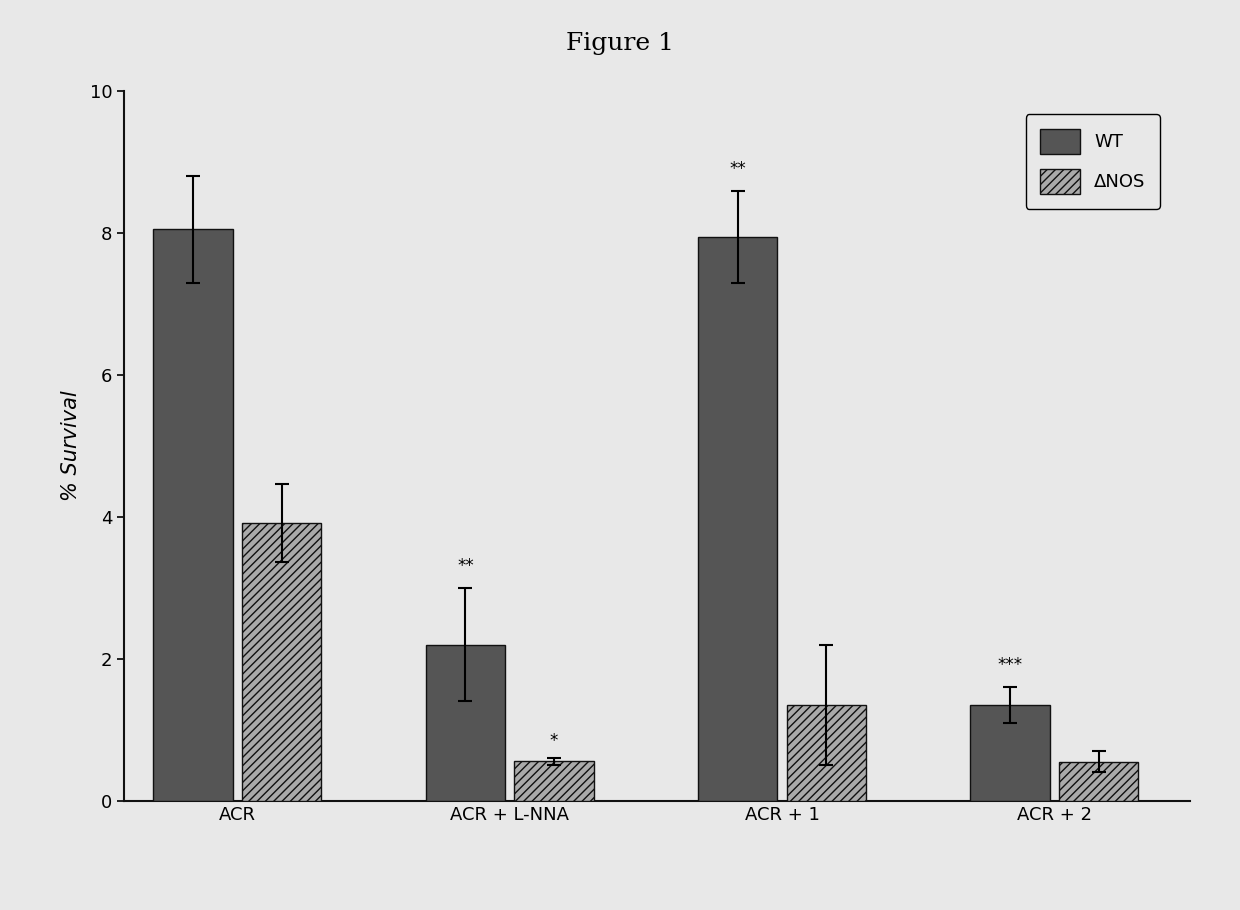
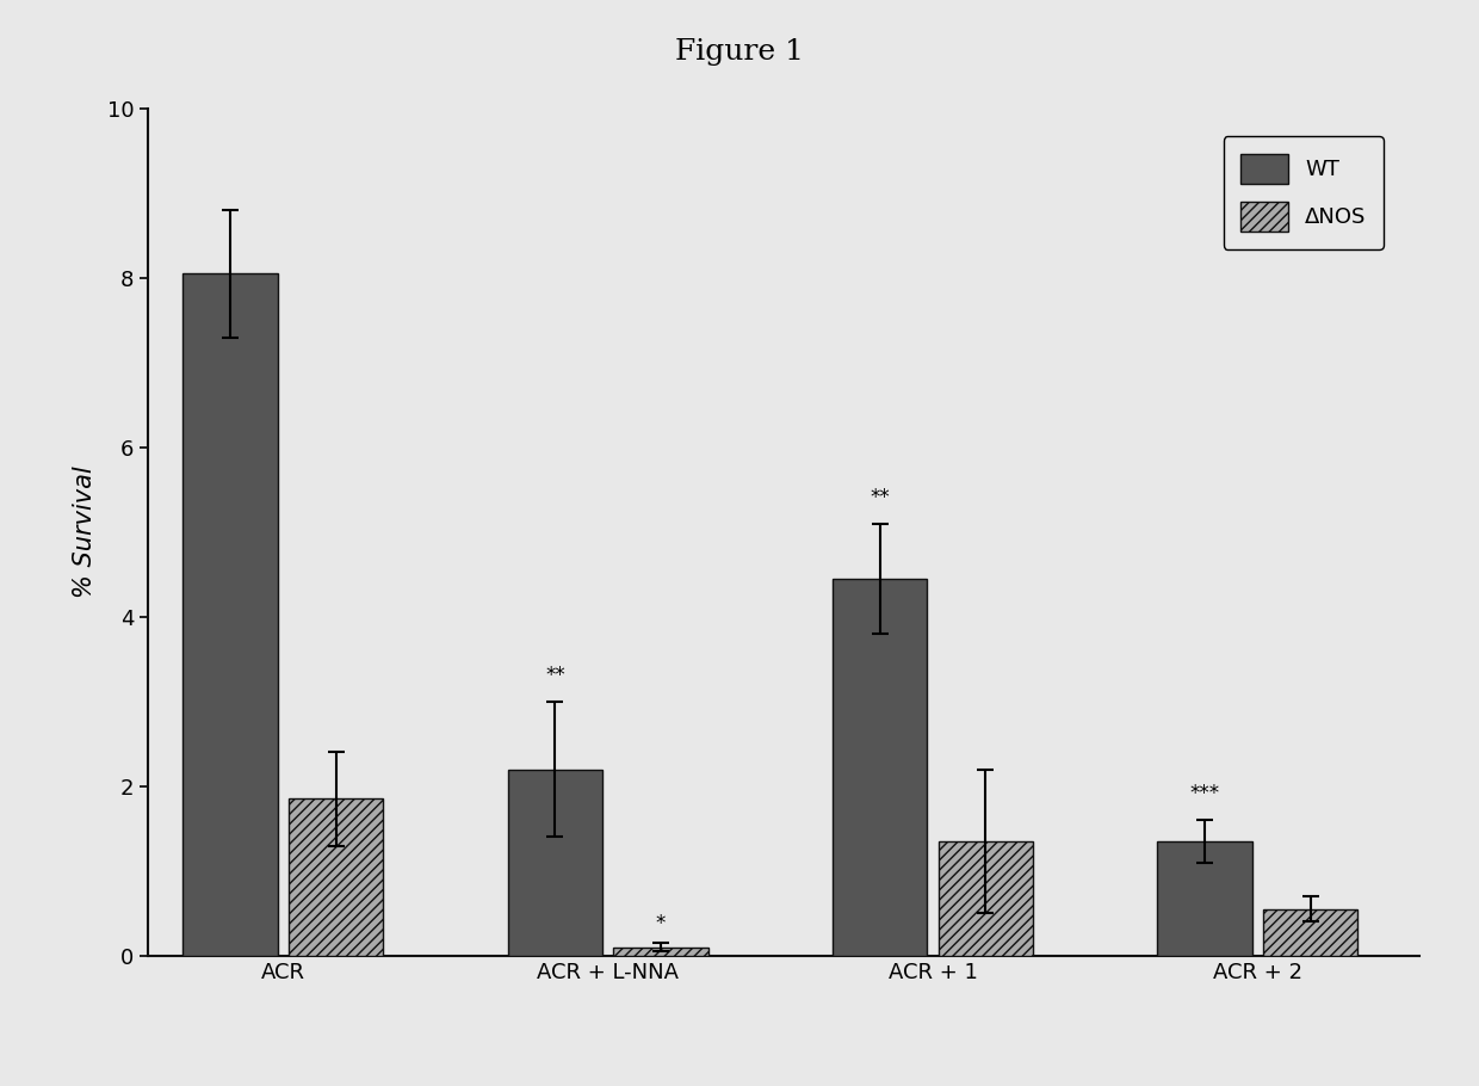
ΔNOS/ACR: 3.92 -> 1.85
ΔNOS/ACR + L-NNA: 0.56 -> 0.10
WT/ACR + 1: 7.94 -> 4.45
